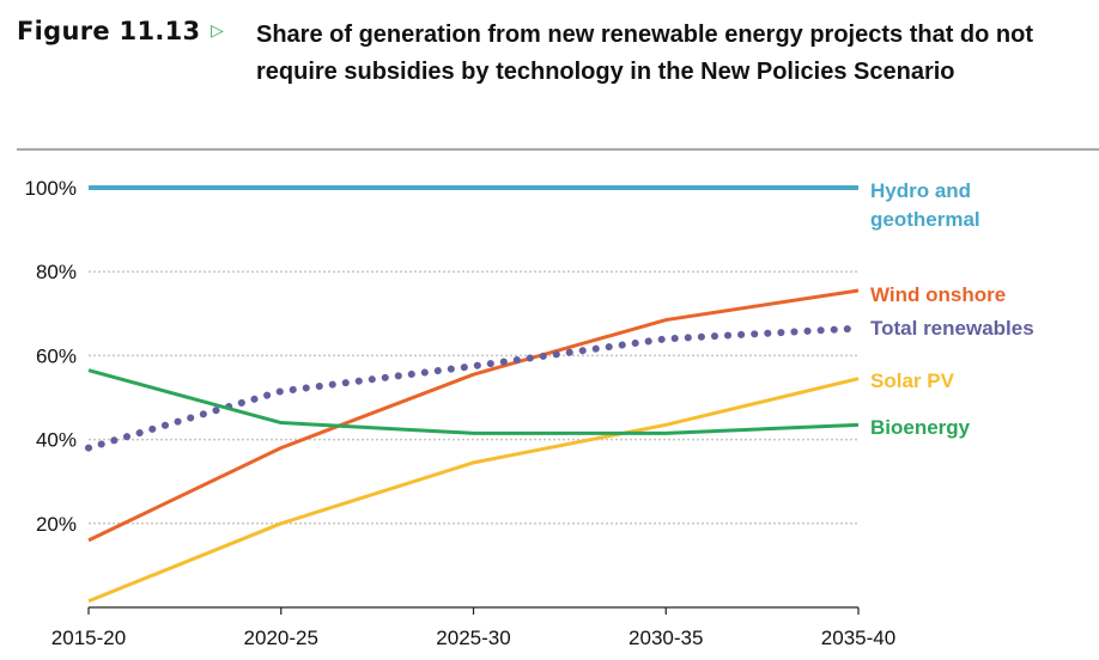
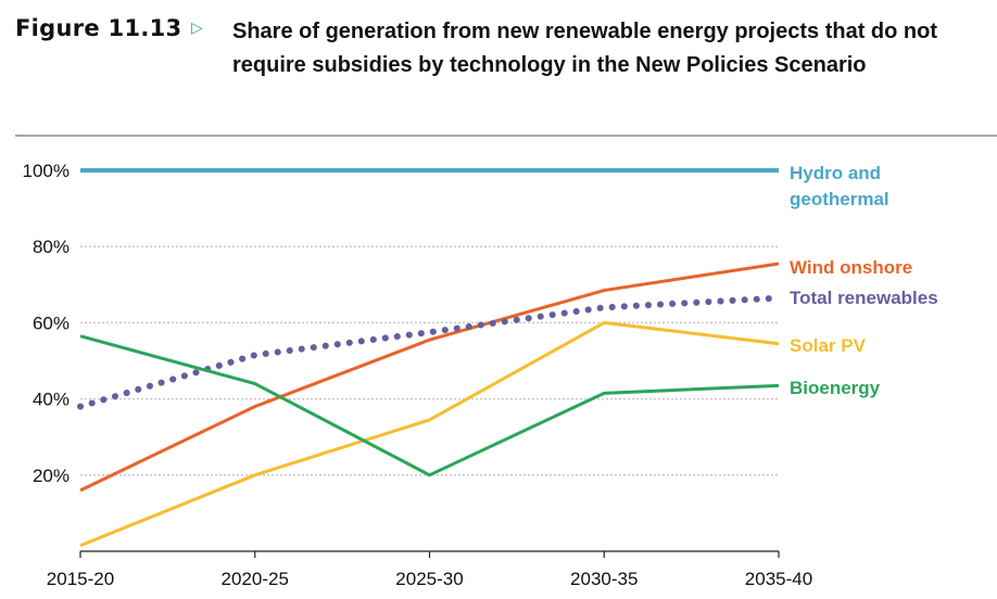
Bioenergy/2025-30: 42% -> 20%
Solar PV/2030-35: 44% -> 60%
